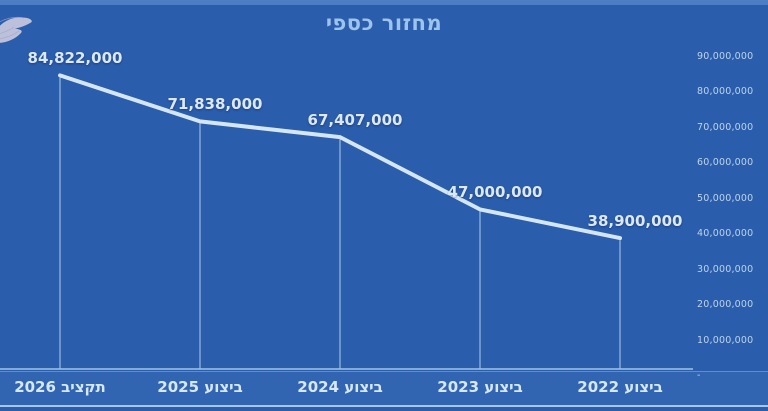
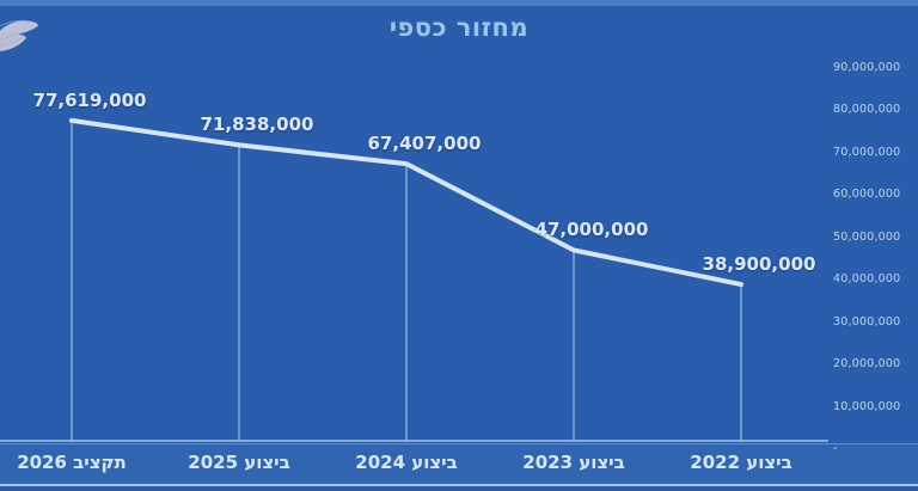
תקציב 2026: 84,822,000 -> 77,619,000
